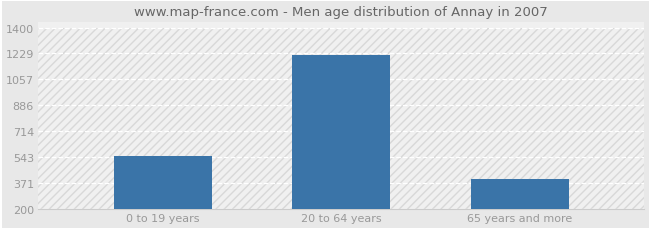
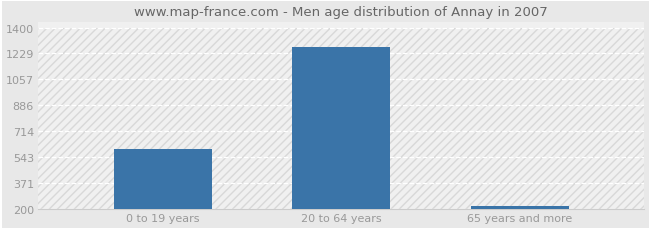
0 to 19 years: 550 -> 600
20 to 64 years: 1220 -> 1270
65 years and more: 400 -> 220
